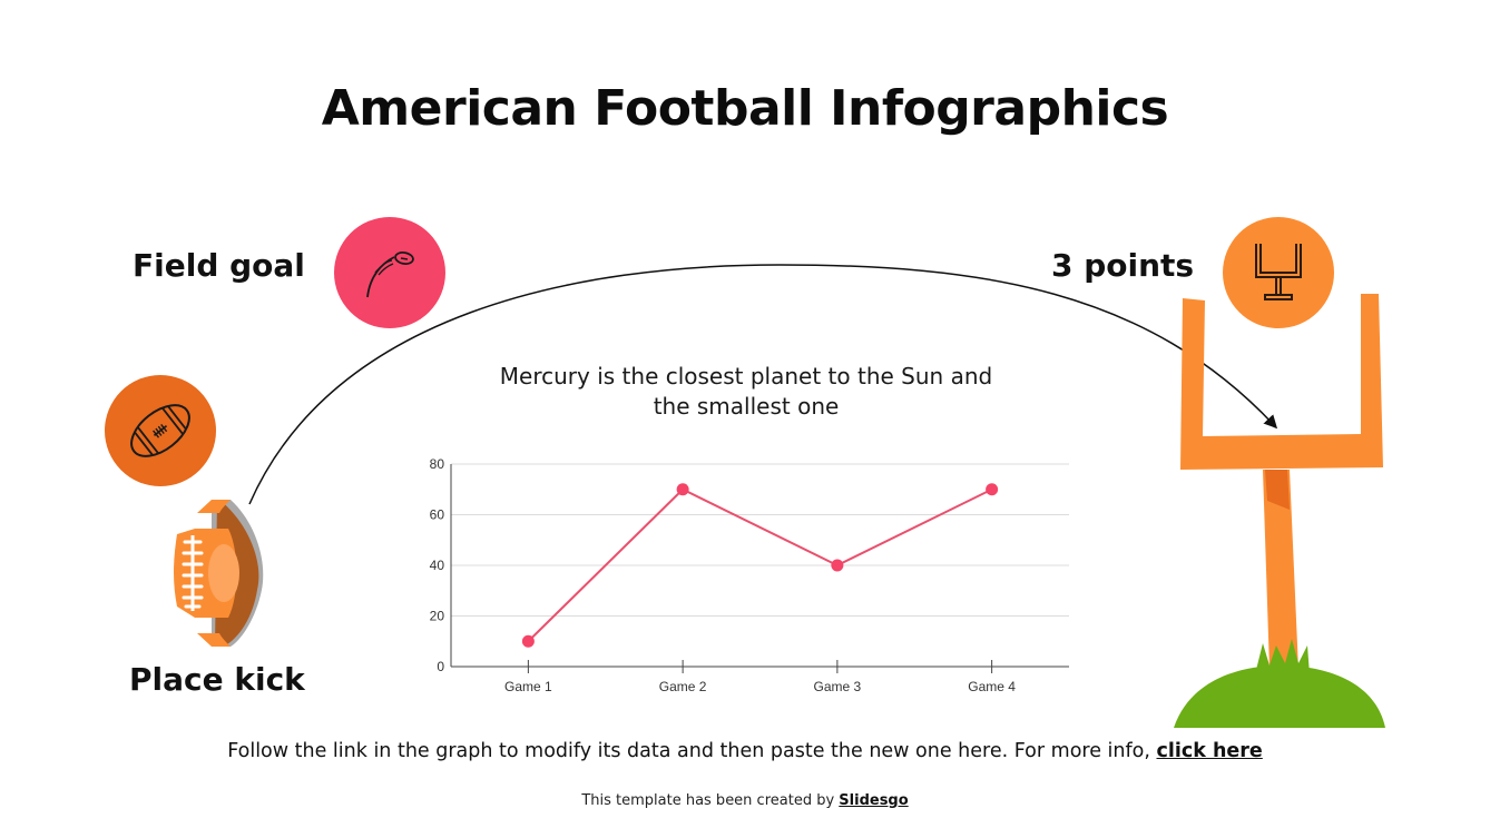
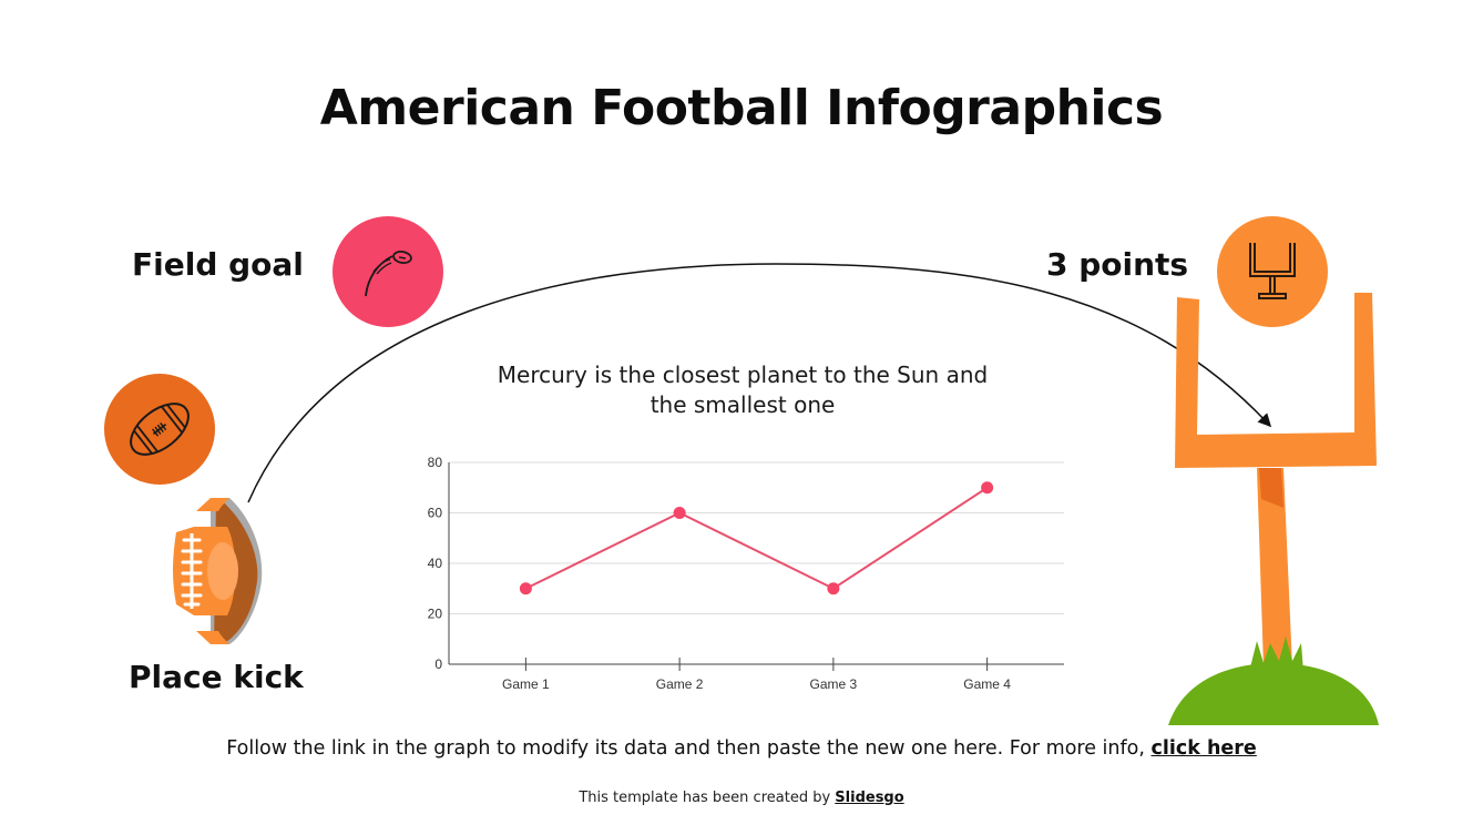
Game 1: 10 -> 30
Game 2: 70 -> 60
Game 3: 40 -> 30
